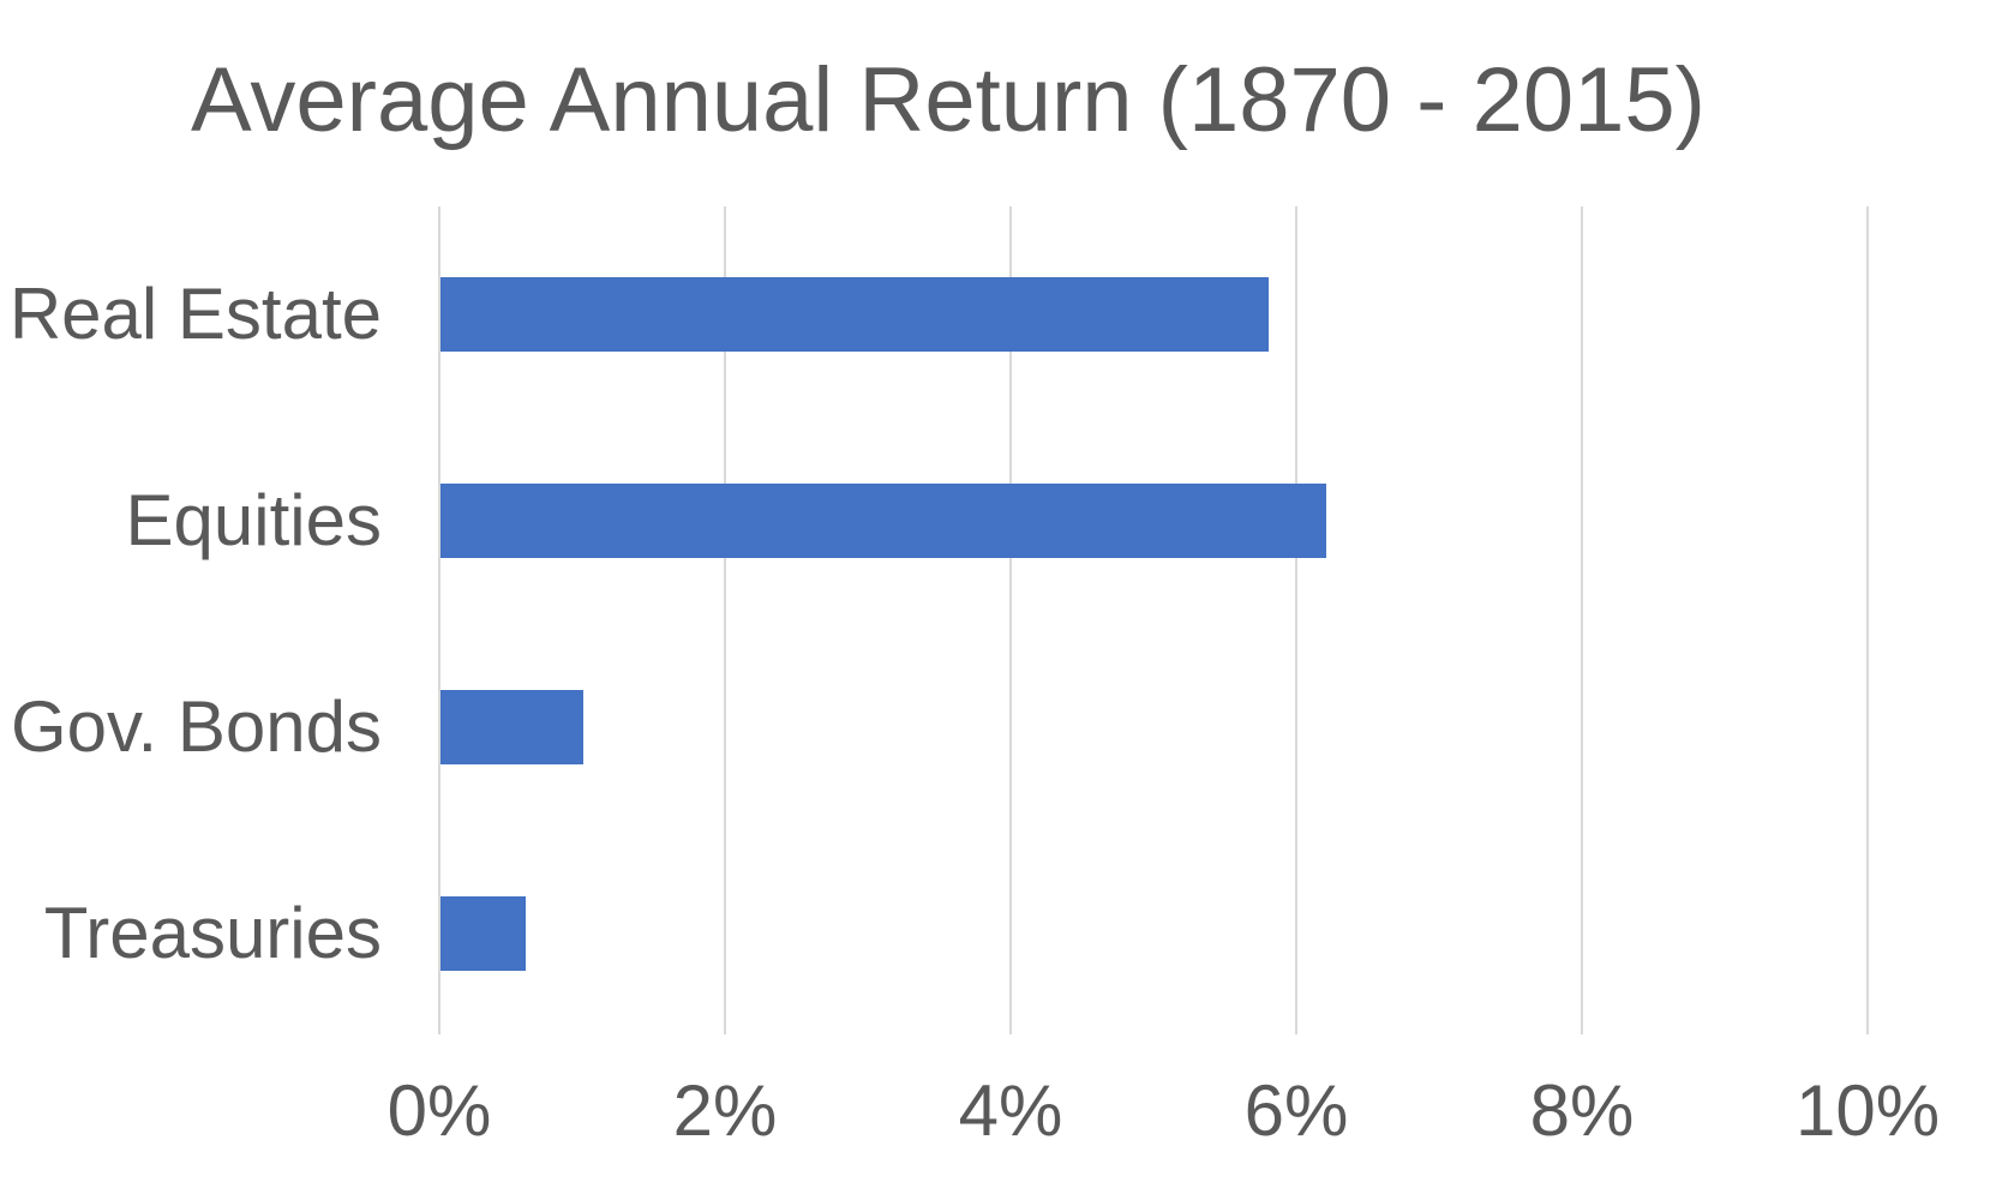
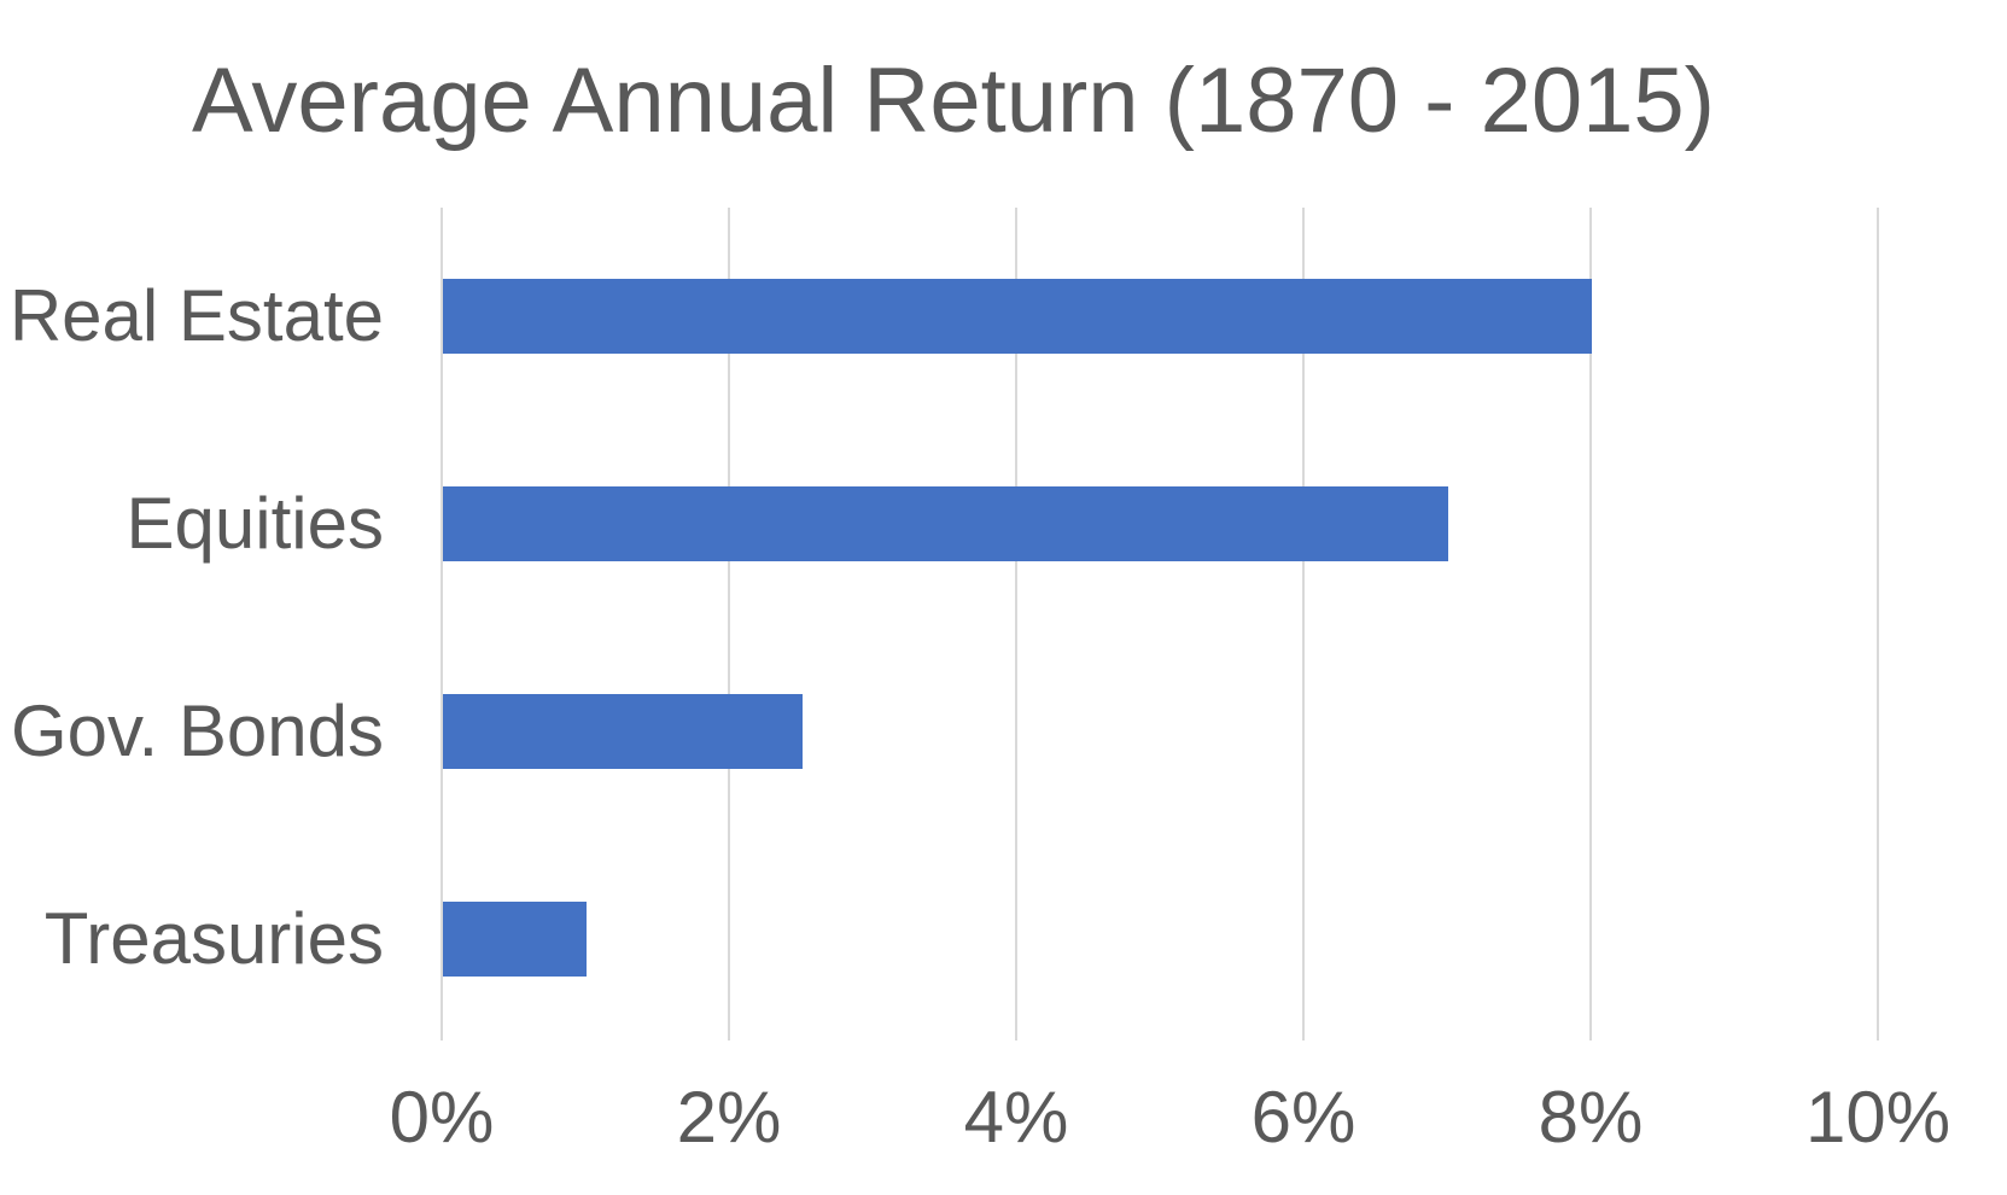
Real Estate: 5.8% -> 8.0%
Equities: 6.2% -> 7.0%
Gov. Bonds: 1.0% -> 2.5%
Treasuries: 0.6% -> 1.0%
